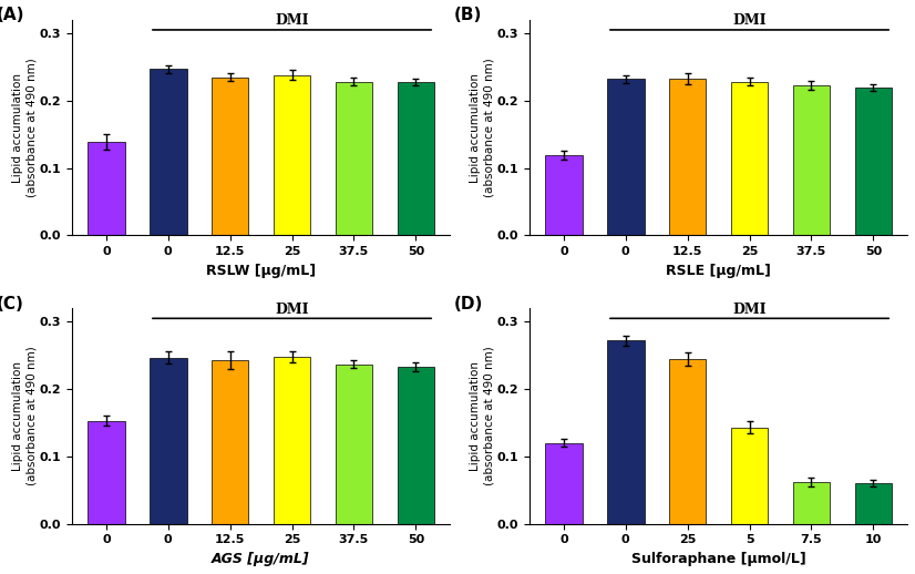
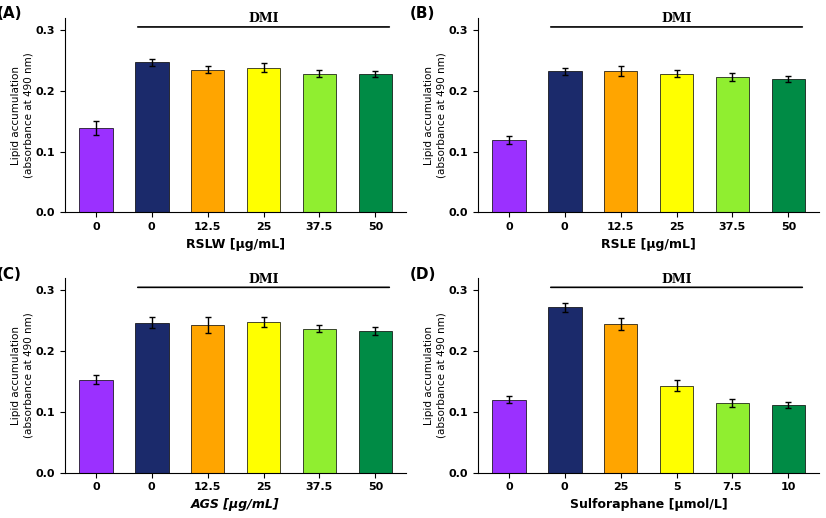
7.5: 0.062 -> 0.115
10: 0.060 -> 0.112
